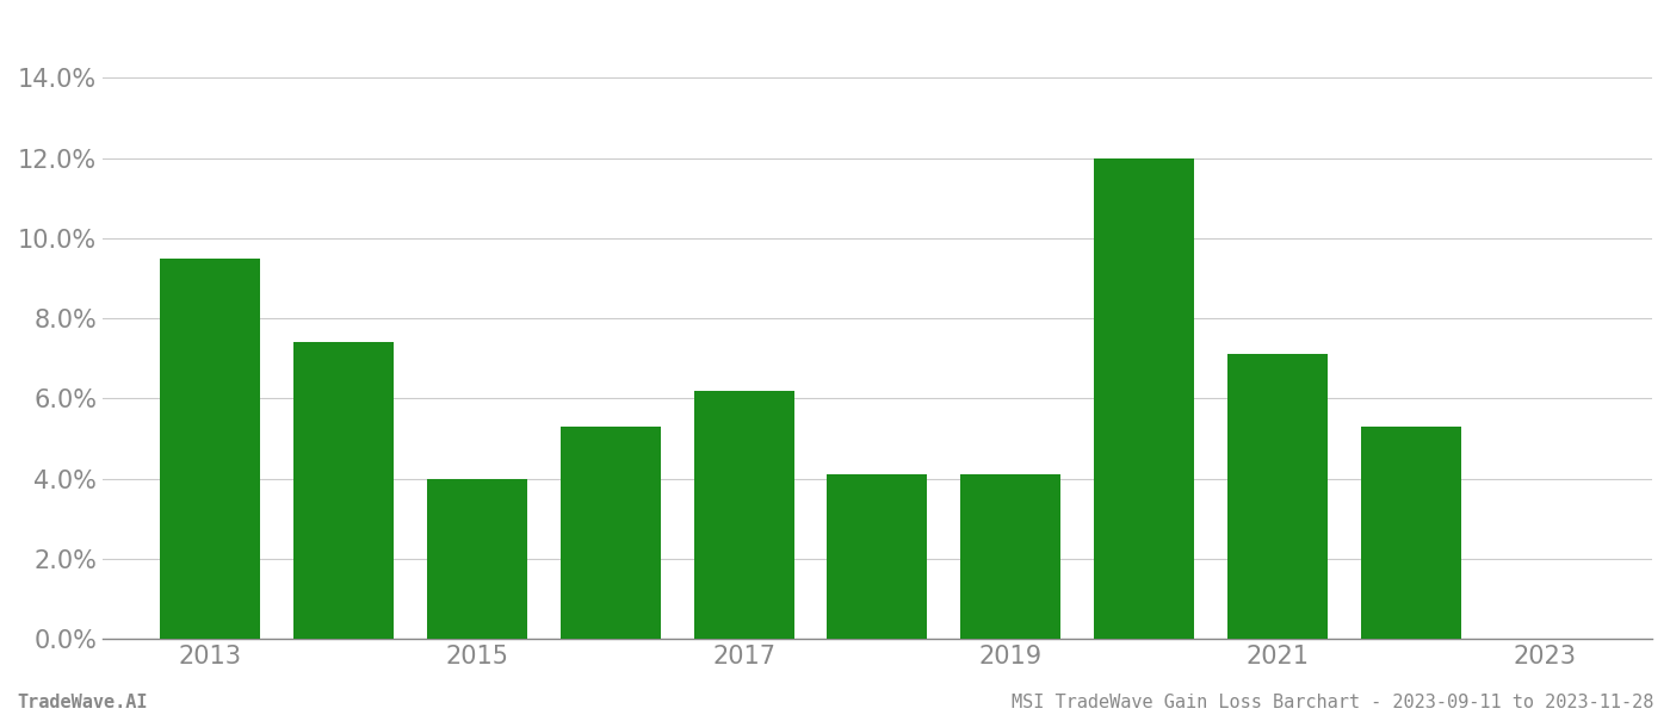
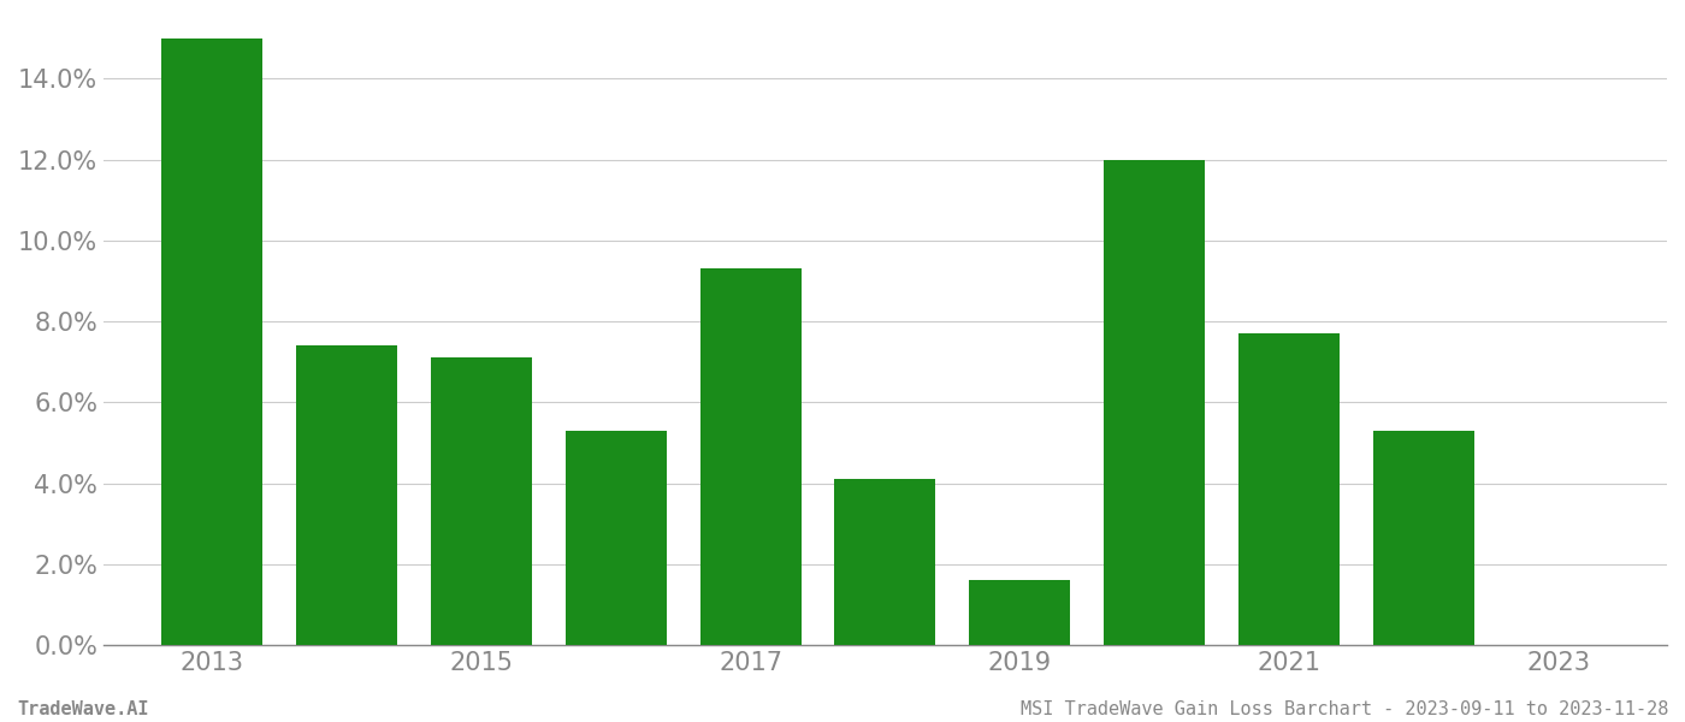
2013: 9.5% -> 15.0%
2015: 4.0% -> 7.1%
2017: 6.2% -> 9.3%
2019: 4.1% -> 1.6%
2021: 7.1% -> 7.7%
